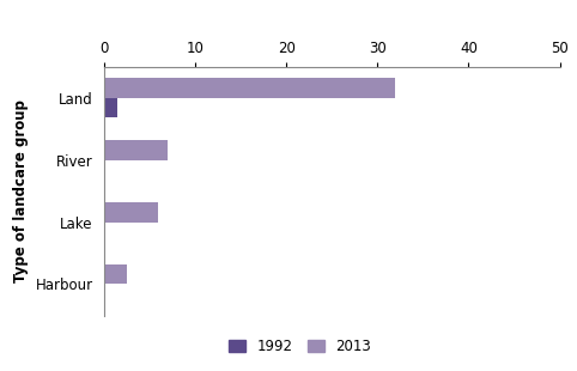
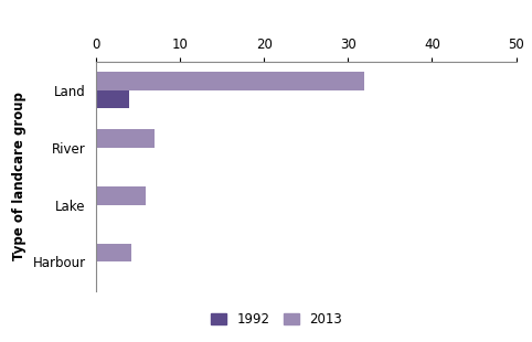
1992/Land: 1.5 -> 4.0
2013/Harbour: 2.5 -> 4.2
